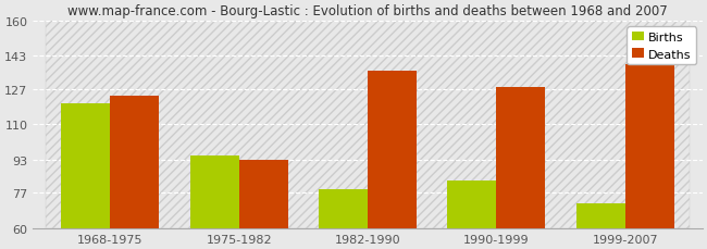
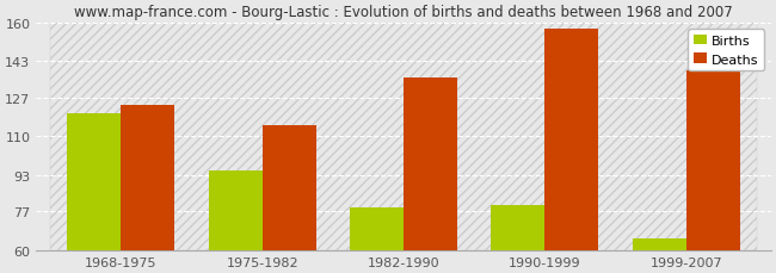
Deaths/1975-1982: 93 -> 115
Births/1990-1999: 83 -> 80
Deaths/1990-1999: 128 -> 157
Births/1999-2007: 72 -> 65
